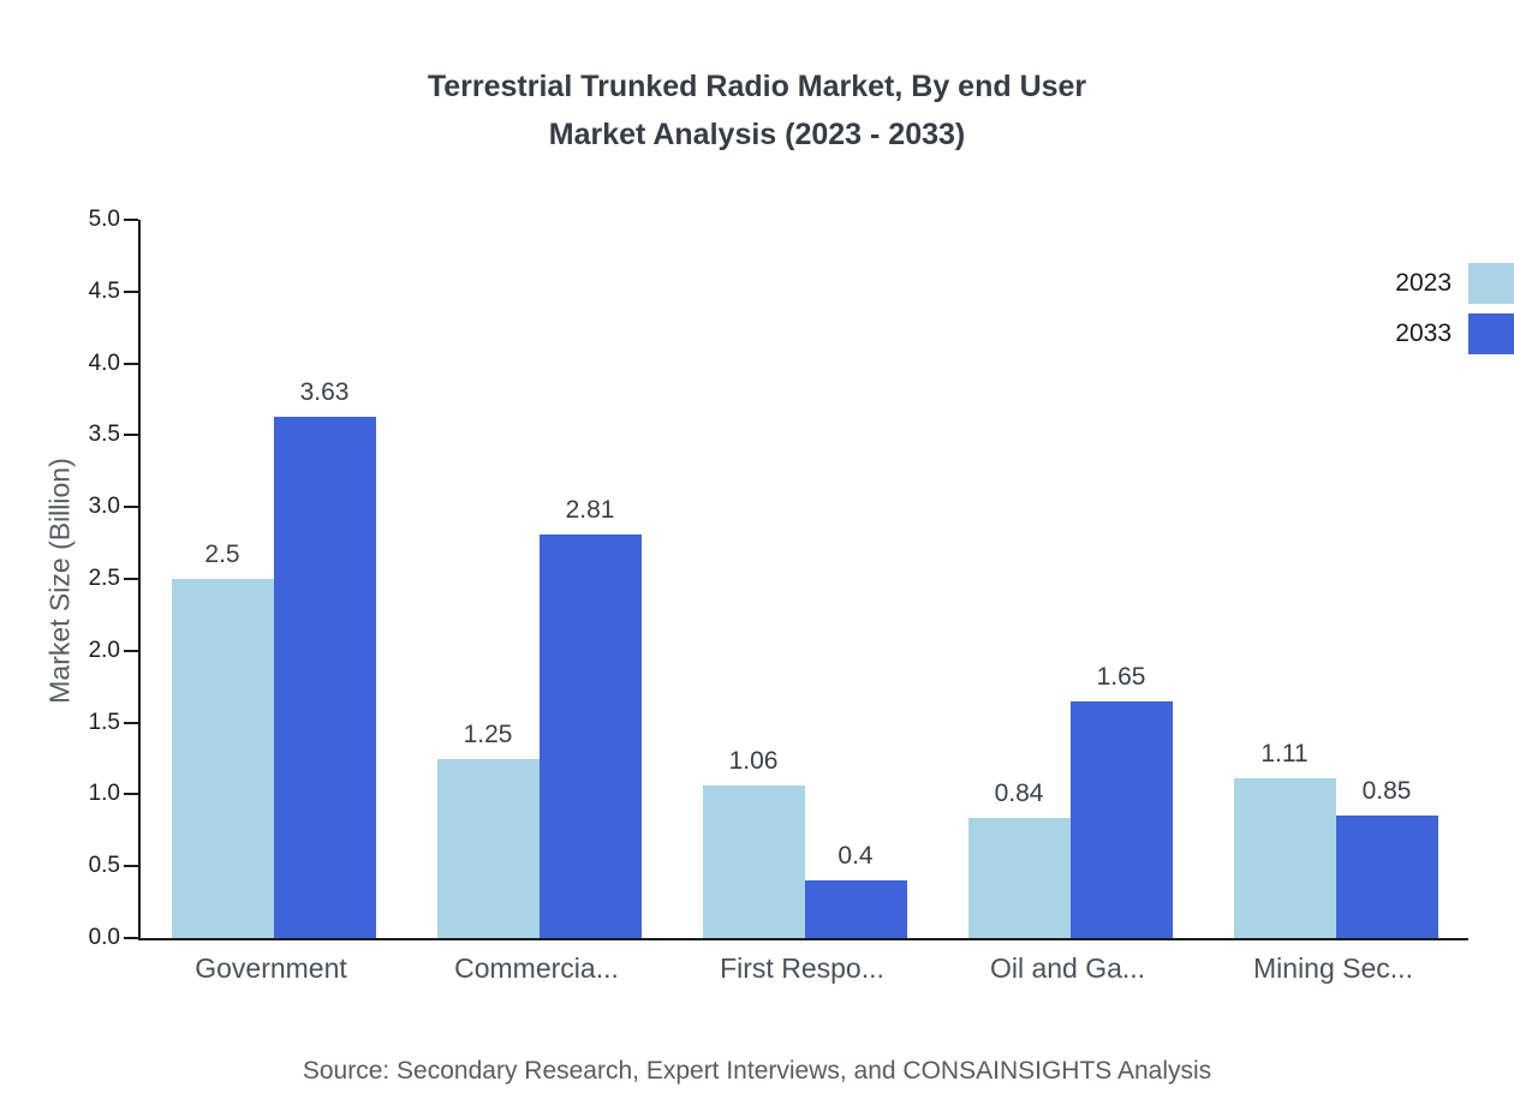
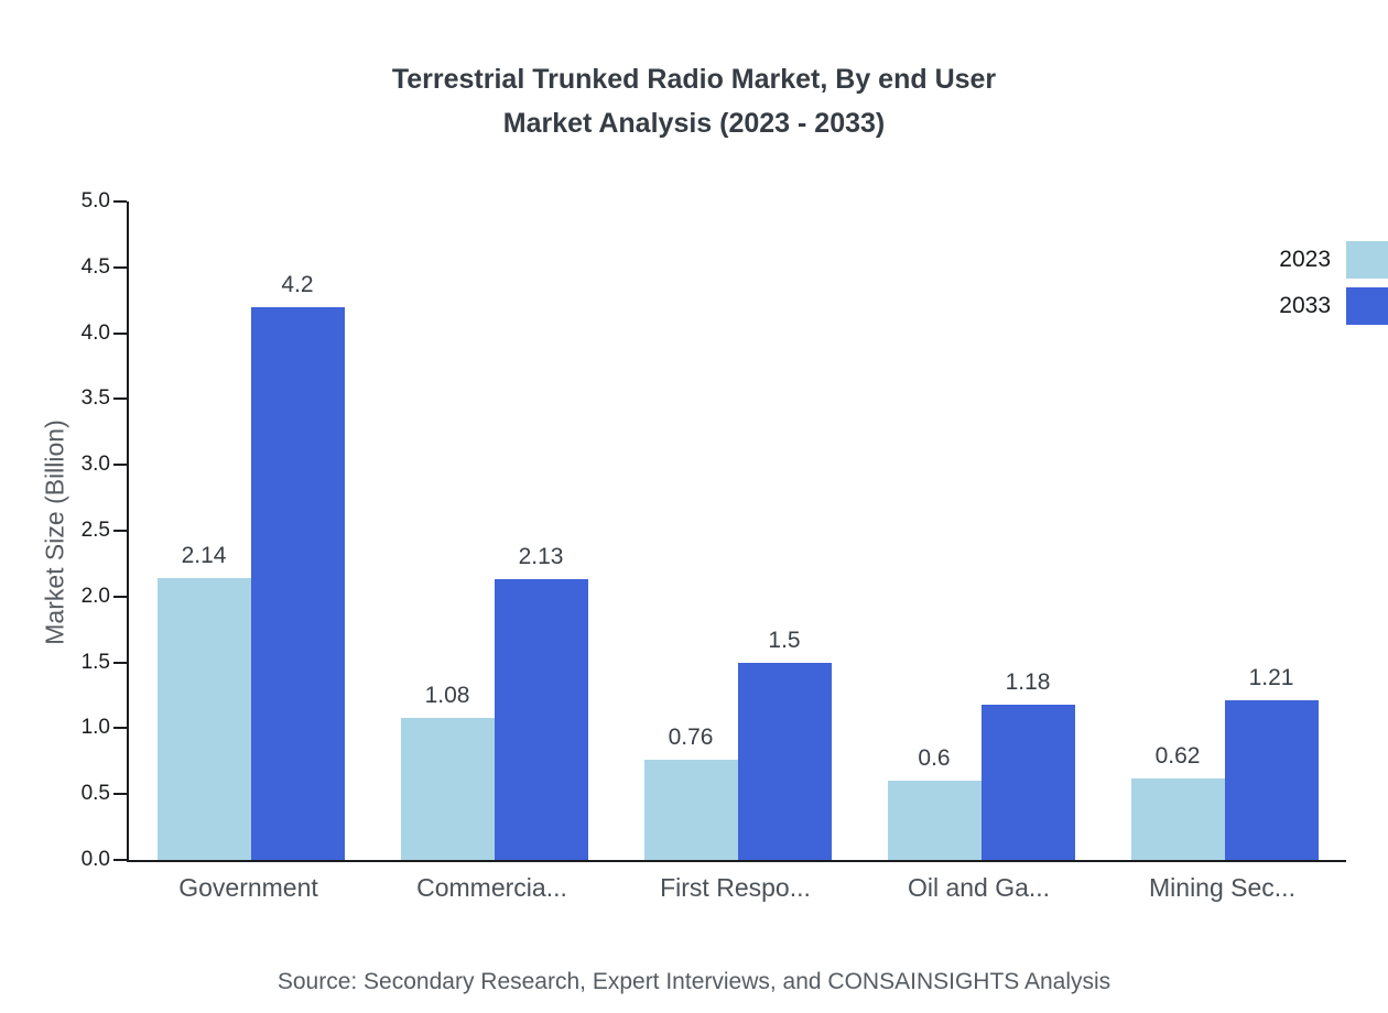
2023/Government: 2.5 -> 2.14
2033/Government: 3.63 -> 4.2
2023/Commercia...: 1.25 -> 1.08
2033/Commercia...: 2.81 -> 2.13
2023/First Respo...: 1.06 -> 0.76
2033/First Respo...: 0.4 -> 1.5
2023/Oil and Ga...: 0.84 -> 0.6
2033/Oil and Ga...: 1.65 -> 1.18
2023/Mining Sec...: 1.11 -> 0.62
2033/Mining Sec...: 0.85 -> 1.21
